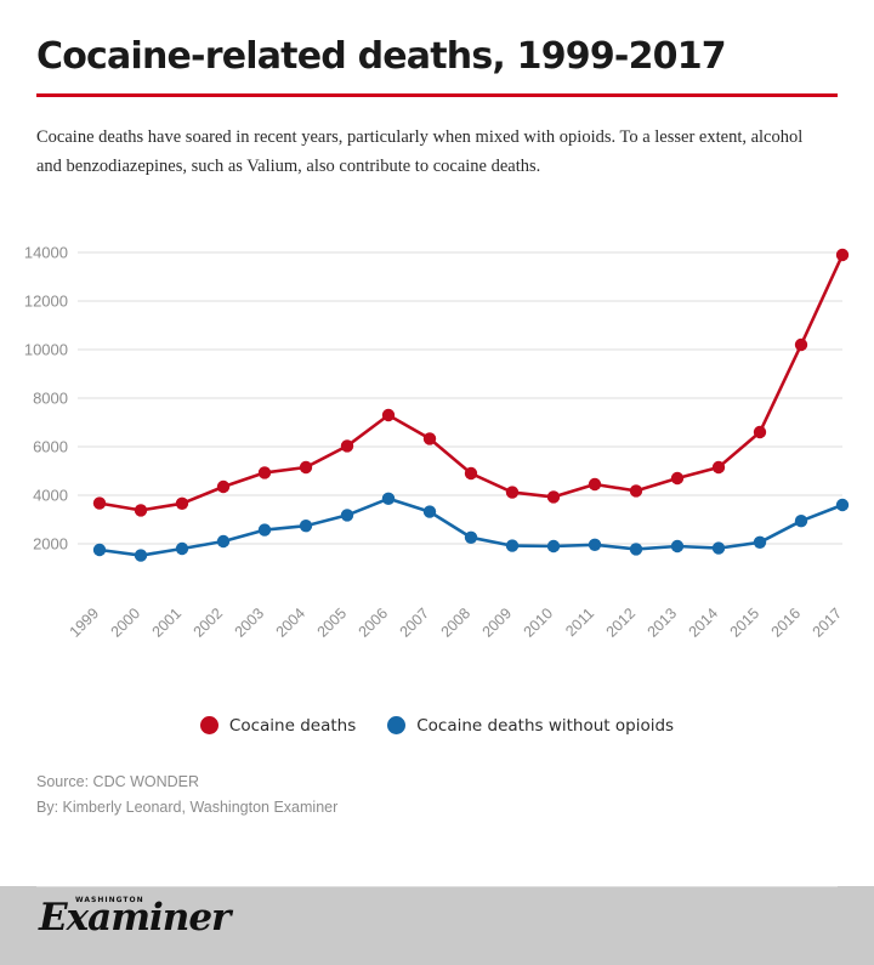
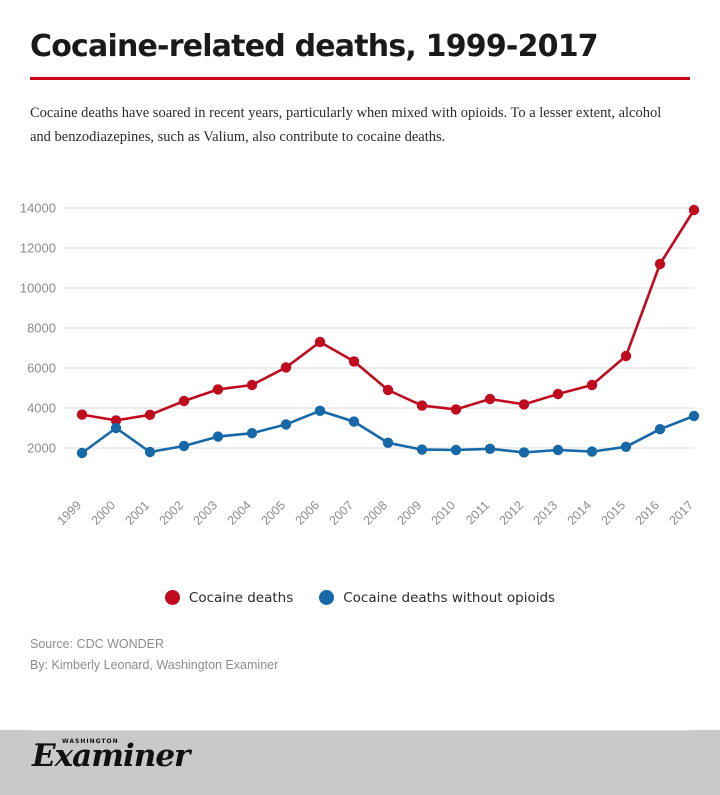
Cocaine deaths without opioids/2000: 1500 -> 3000
Cocaine deaths/2016: 10200 -> 11200
